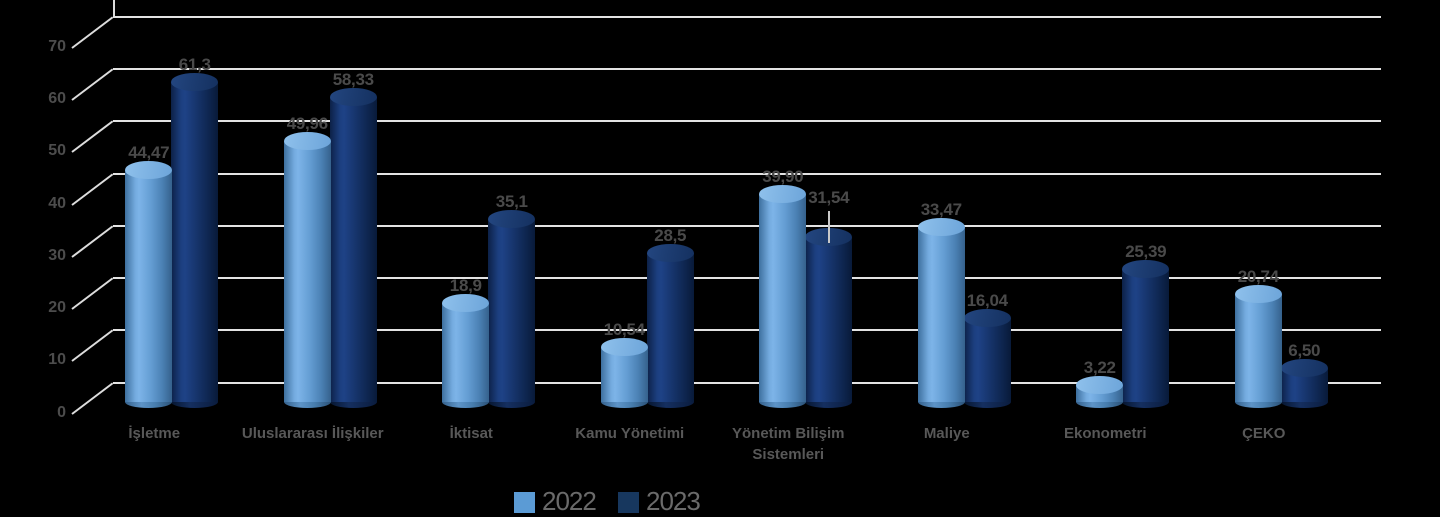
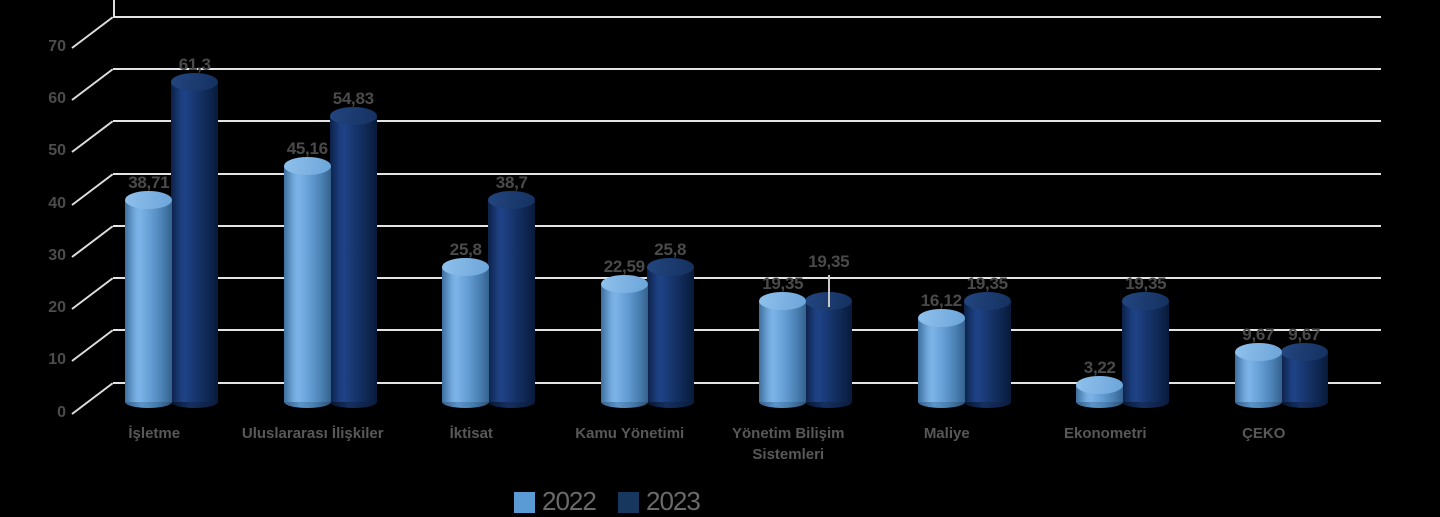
2022/İşletme: 44,47 -> 38,71
2022/Uluslararası İlişkiler: 49,96 -> 45,16
2023/Uluslararası İlişkiler: 58,33 -> 54,83
2022/İktisat: 18,9 -> 25,8
2023/İktisat: 35,1 -> 38,7
2022/Kamu Yönetimi: 10,54 -> 22,59
2023/Kamu Yönetimi: 28,5 -> 25,8
2022/Yönetim Bilişim Sistemleri: 39,90 -> 19,35
2023/Yönetim Bilişim Sistemleri: 31,54 -> 19,35
2022/Maliye: 33,47 -> 16,12
2023/Maliye: 16,04 -> 19,35
2023/Ekonometri: 25,39 -> 19,35
2022/ÇEKO: 20,74 -> 9,67
2023/ÇEKO: 6,50 -> 9,67
